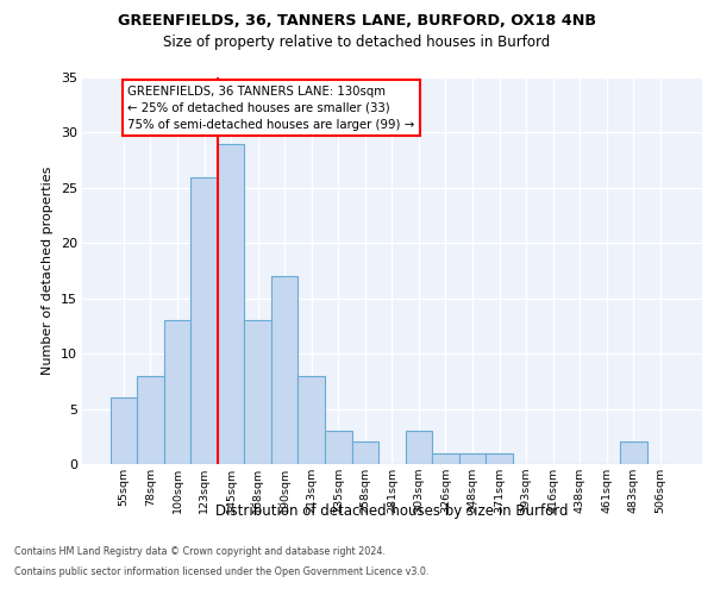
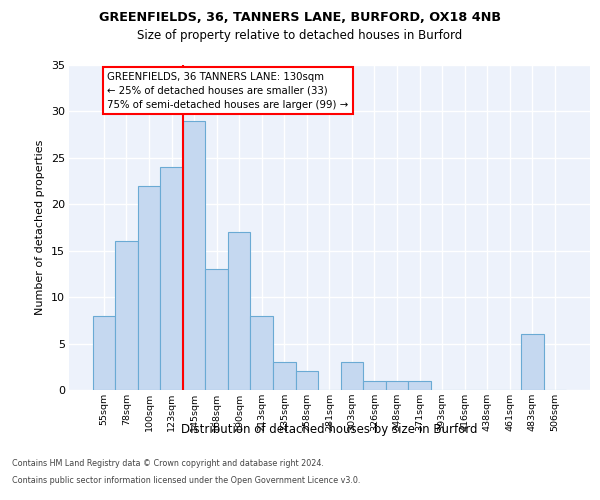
55sqm: 6 -> 8
78sqm: 8 -> 16
100sqm: 13 -> 22
123sqm: 26 -> 24
483sqm: 2 -> 6
